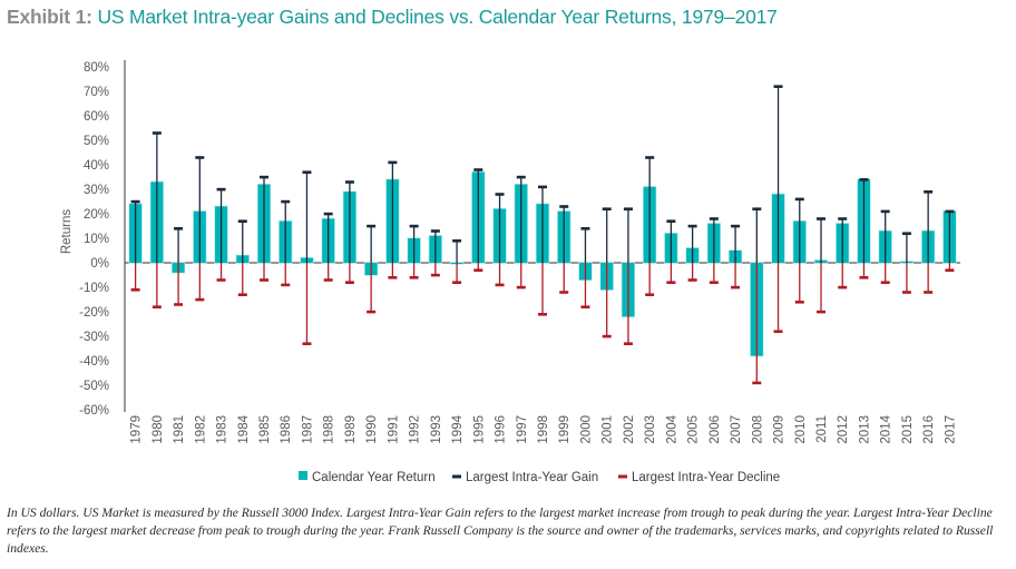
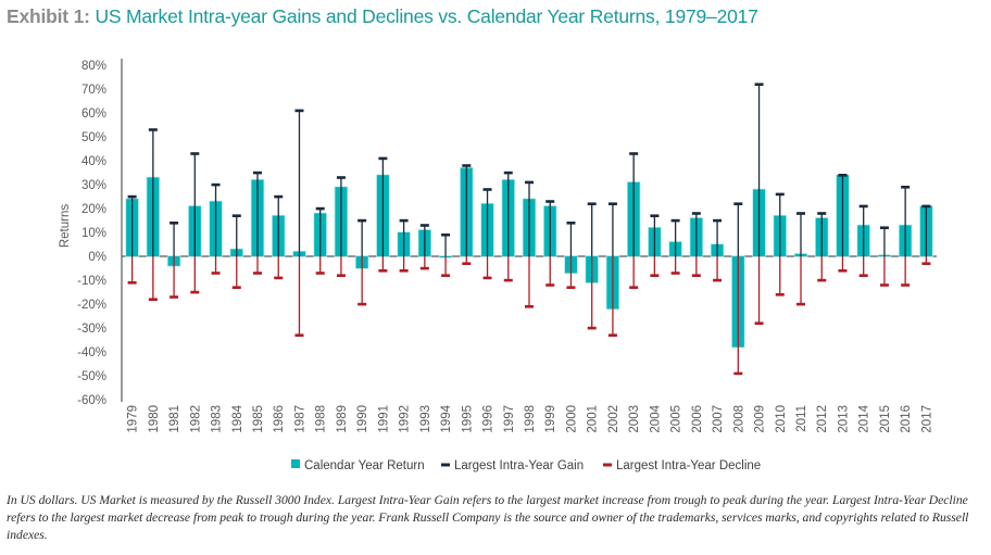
Largest Intra-Year Gain/1987: 37% -> 61%
Largest Intra-Year Decline/2000: -18% -> -13%
